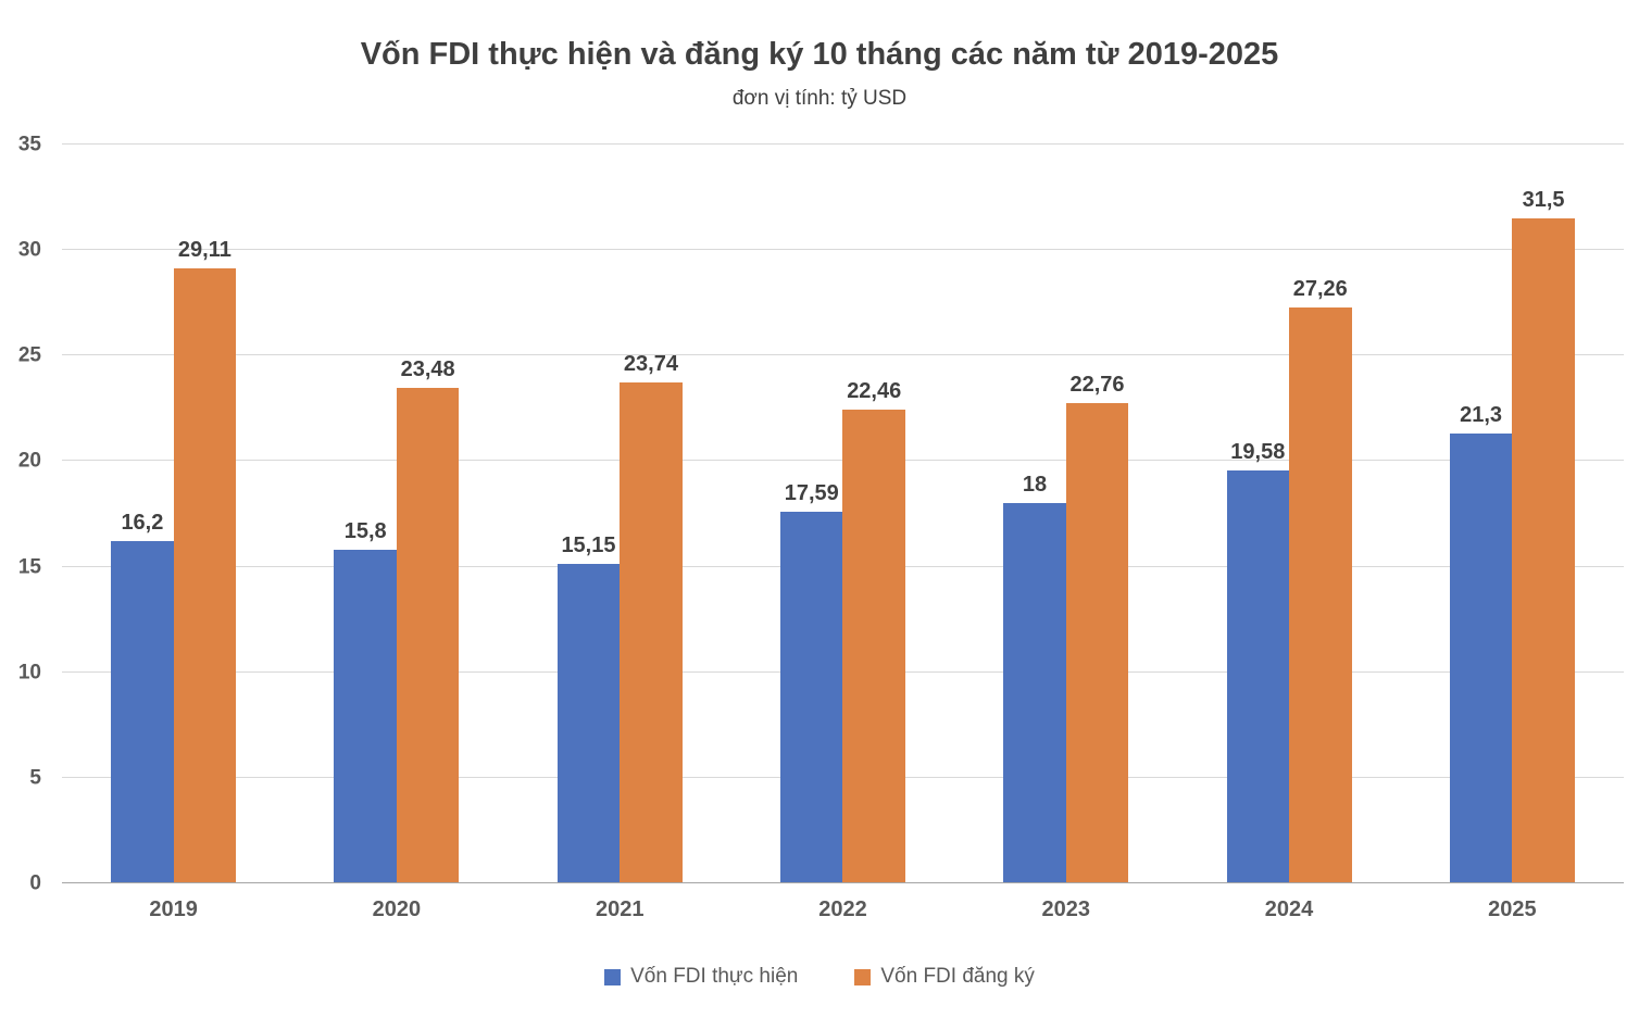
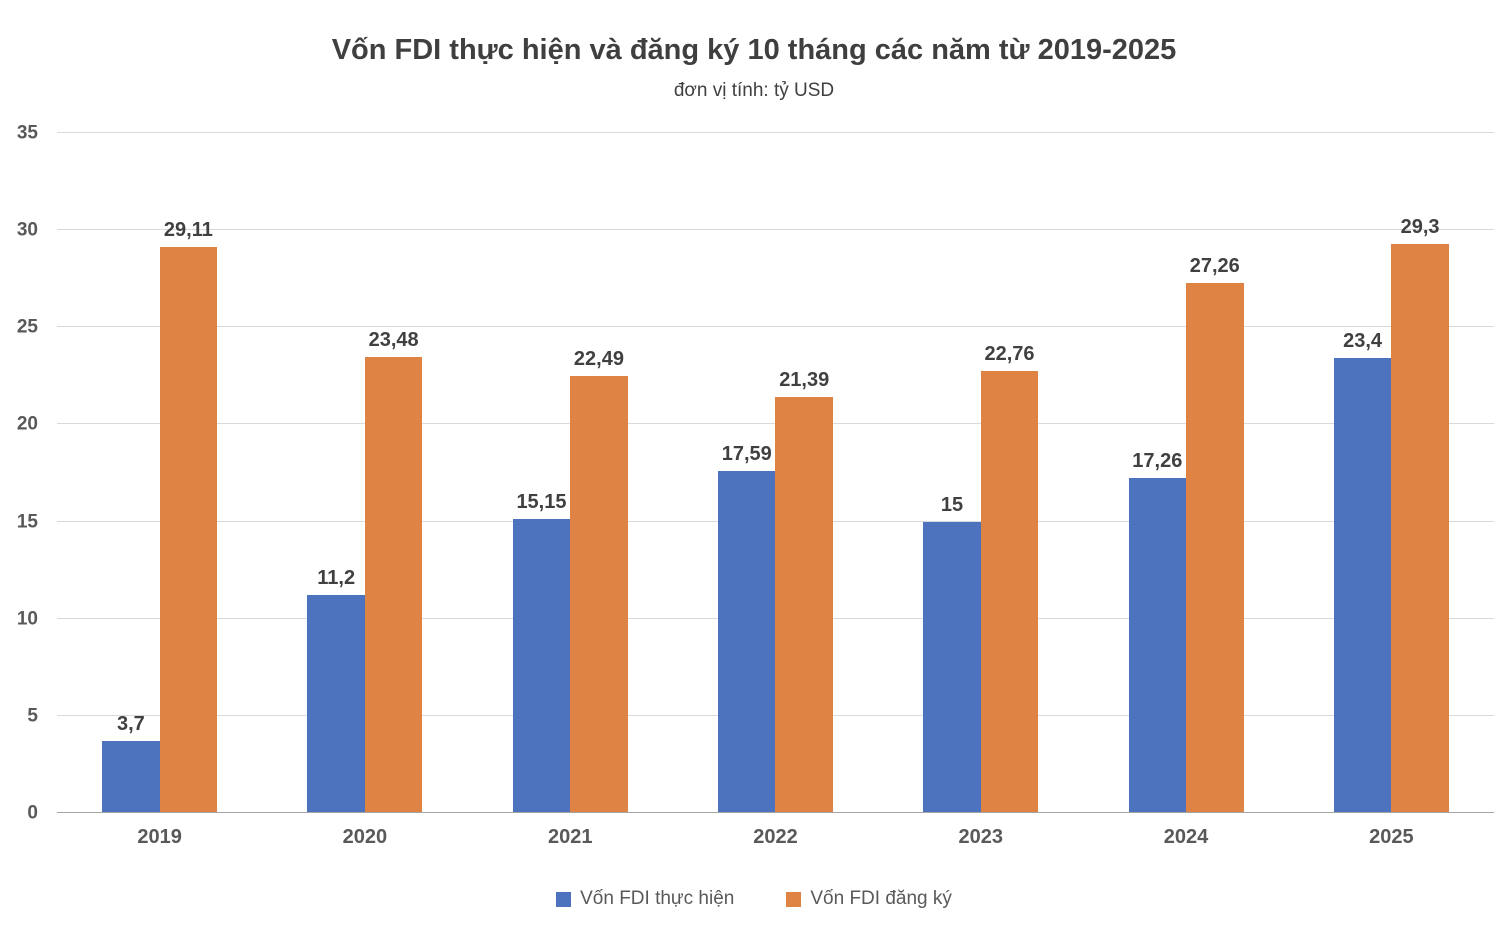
Vốn FDI thực hiện/2019: 16,2 -> 3,7
Vốn FDI thực hiện/2020: 15,8 -> 11,2
Vốn FDI đăng ký/2021: 23,74 -> 22,49
Vốn FDI đăng ký/2022: 22,46 -> 21,39
Vốn FDI thực hiện/2023: 18 -> 15
Vốn FDI thực hiện/2024: 19,58 -> 17,26
Vốn FDI thực hiện/2025: 21,3 -> 23,4
Vốn FDI đăng ký/2025: 31,5 -> 29,3
